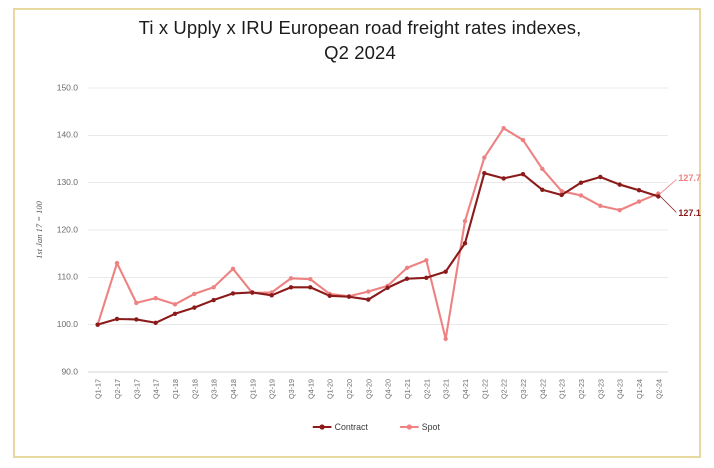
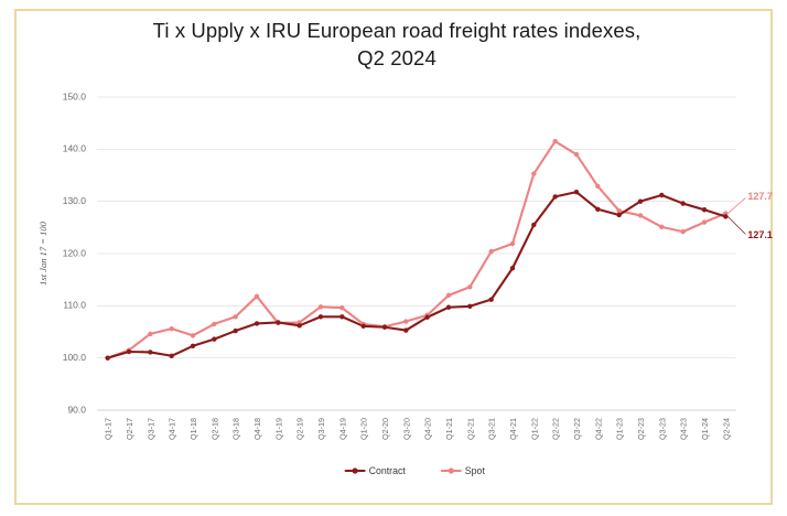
Spot/Q2-17: 113 -> 102
Spot/Q3-21: 97 -> 120
Contract/Q1-22: 132 -> 126
